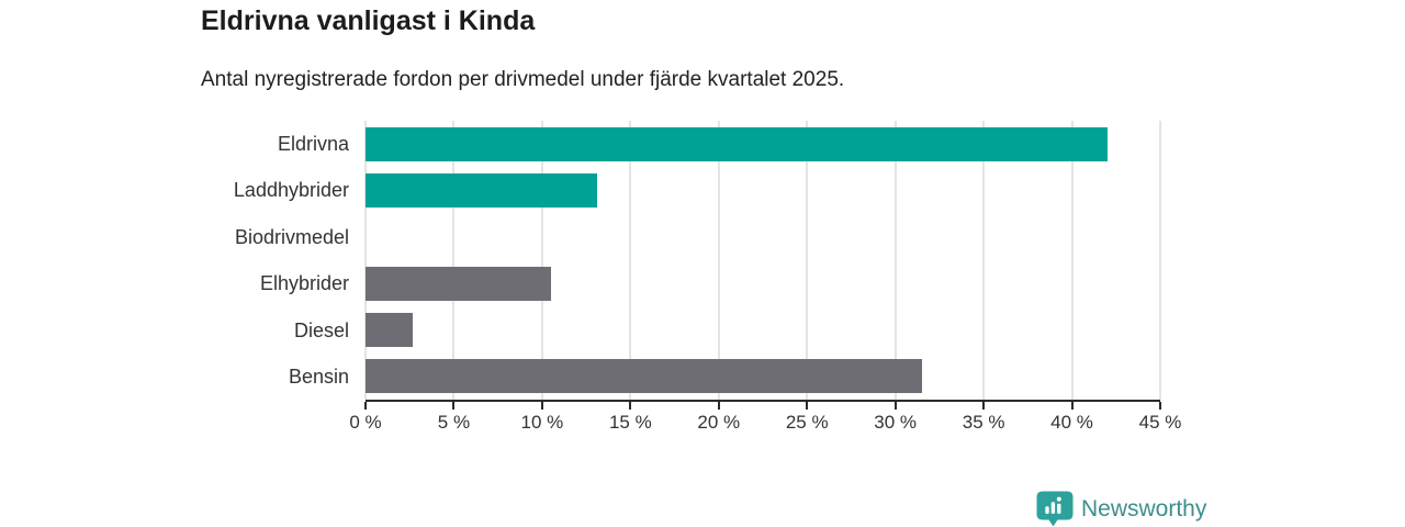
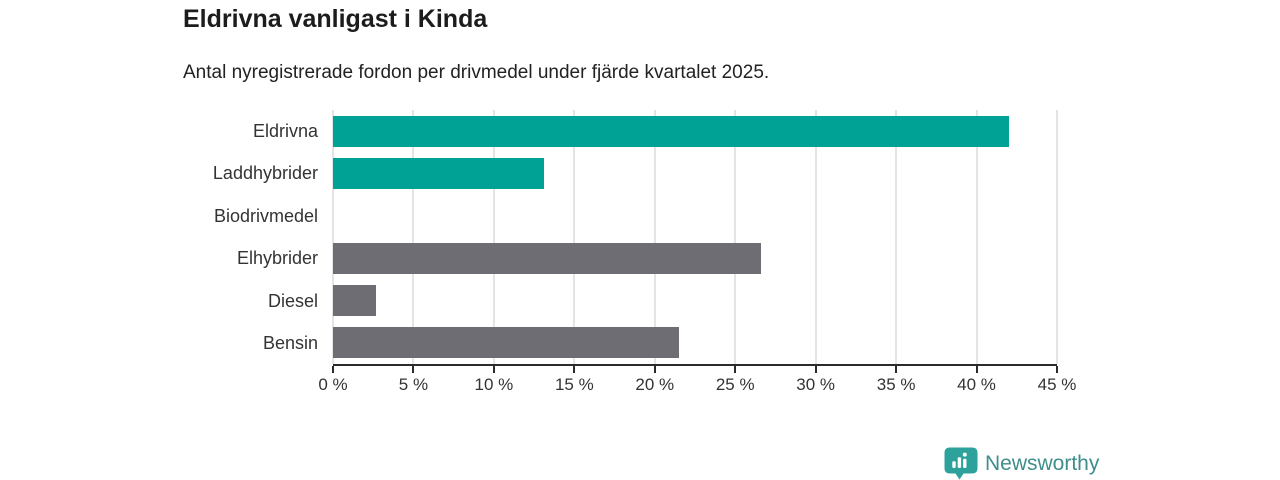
Elhybrider: 10.5% -> 26.6%
Bensin: 31.5% -> 21.5%
